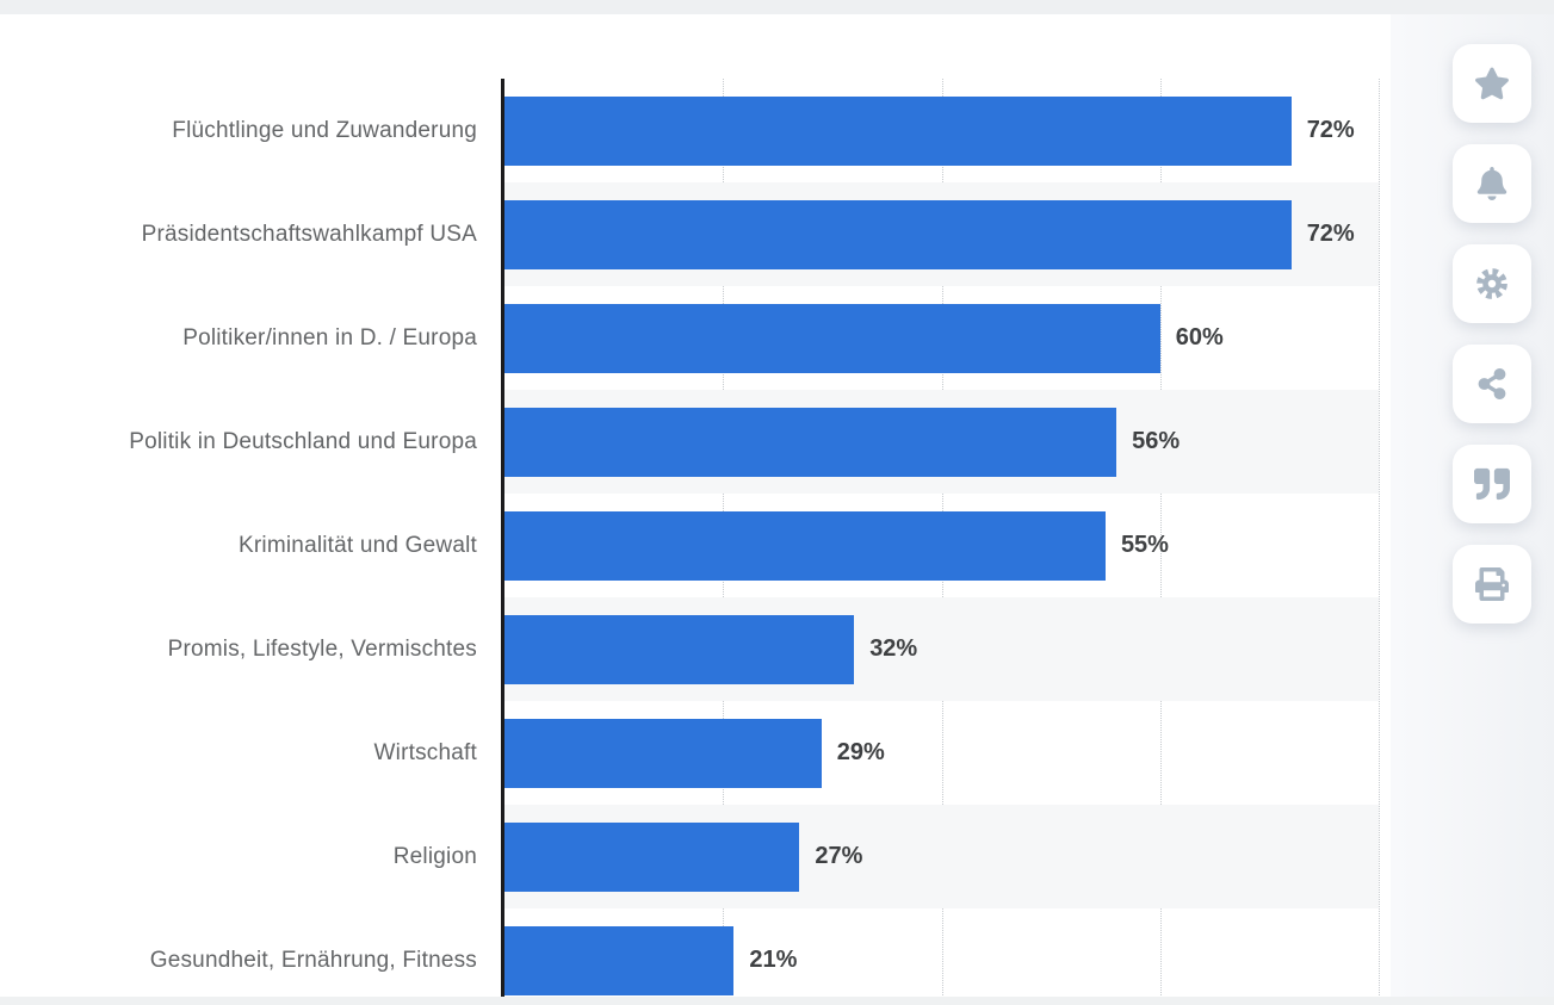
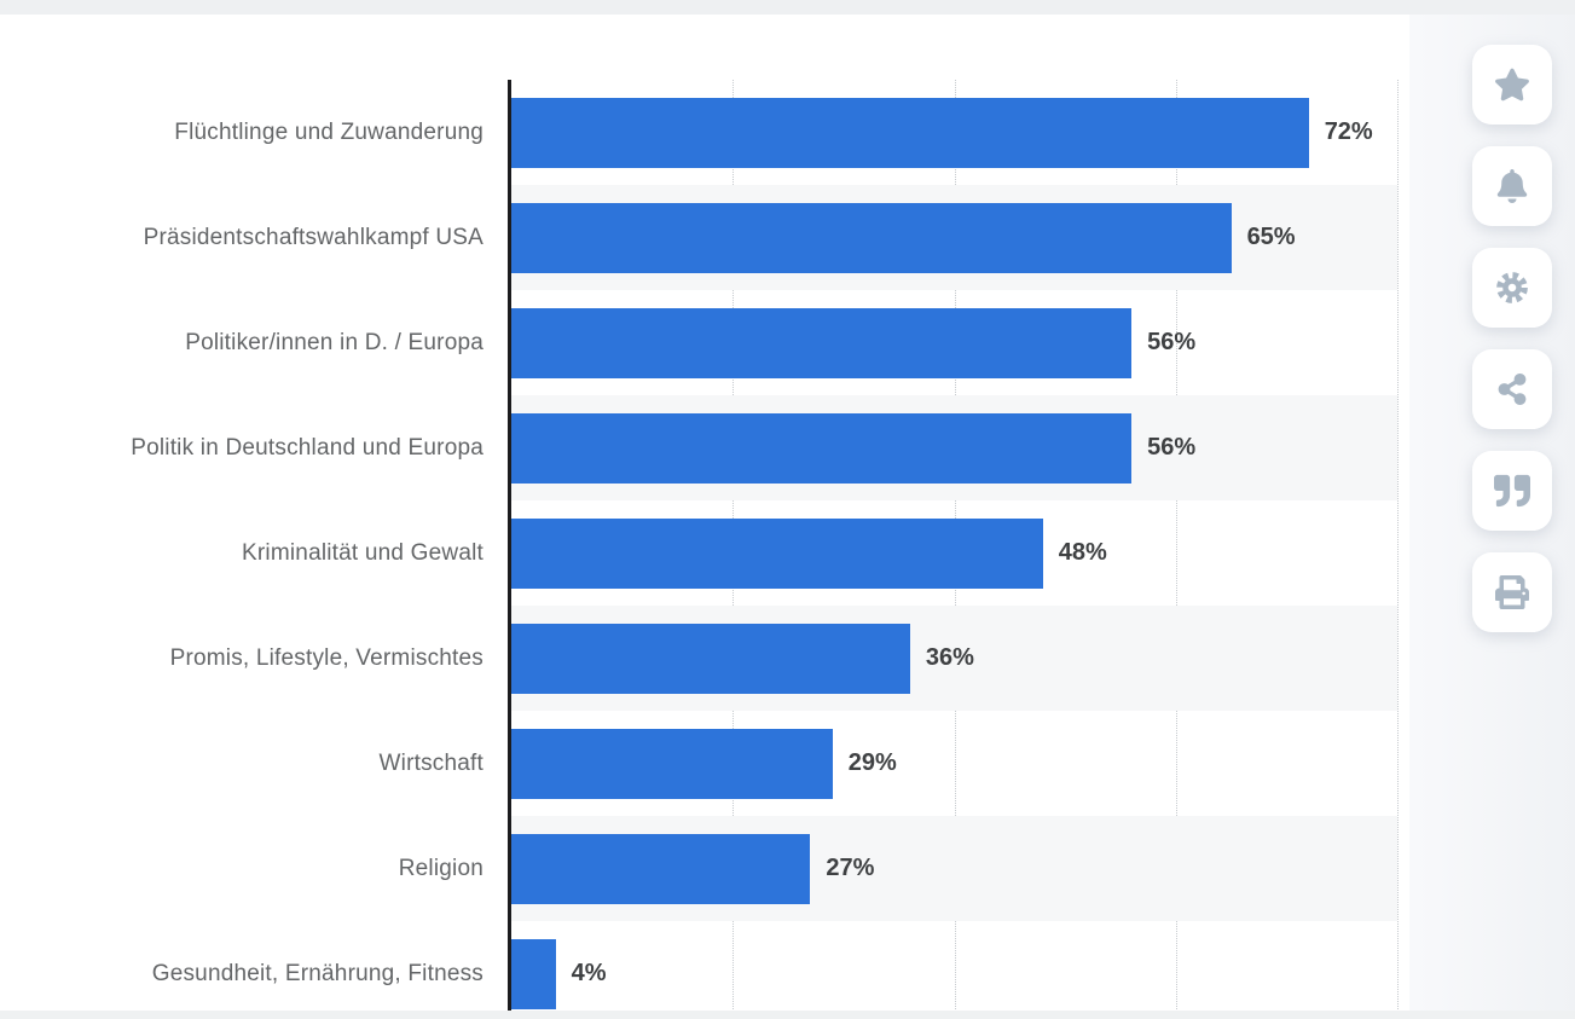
Präsidentschaftswahlkampf USA: 72% -> 65%
Politiker/innen in D. / Europa: 60% -> 56%
Kriminalität und Gewalt: 55% -> 48%
Promis, Lifestyle, Vermischtes: 32% -> 36%
Gesundheit, Ernährung, Fitness: 21% -> 4%
